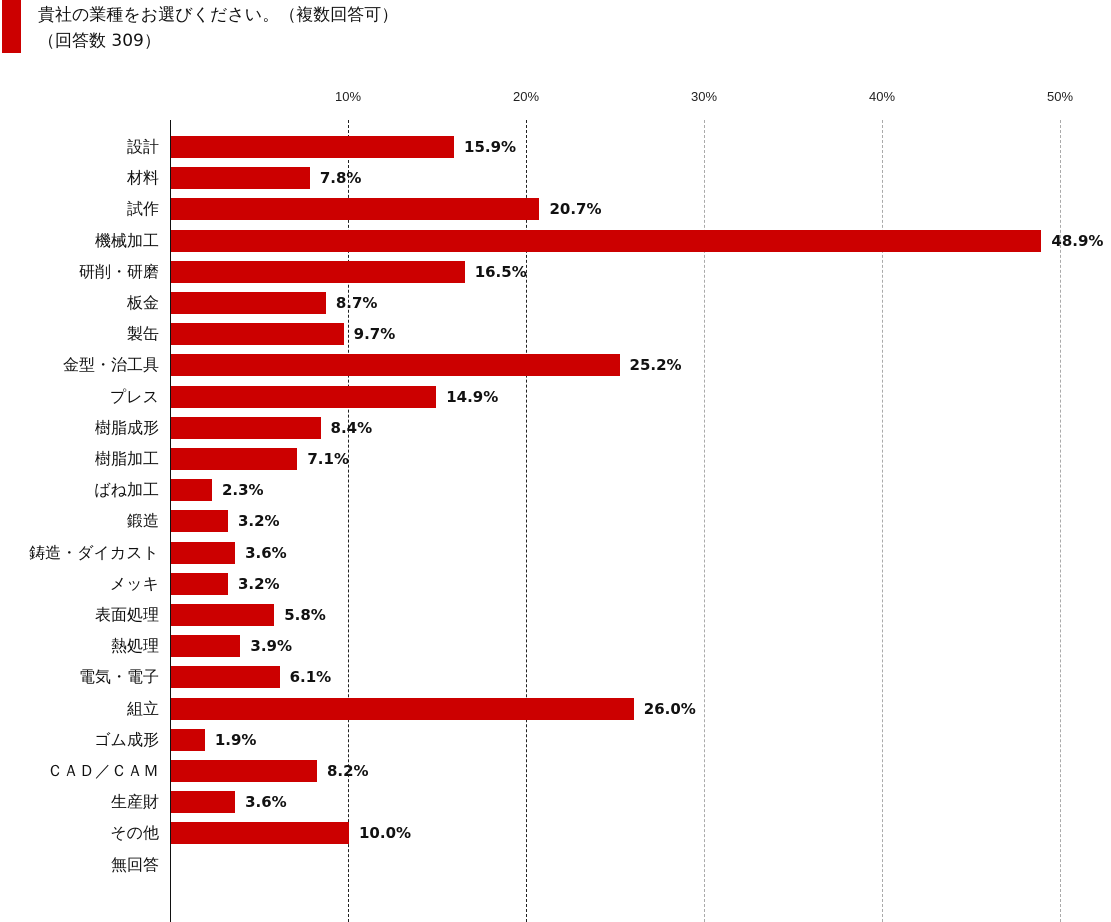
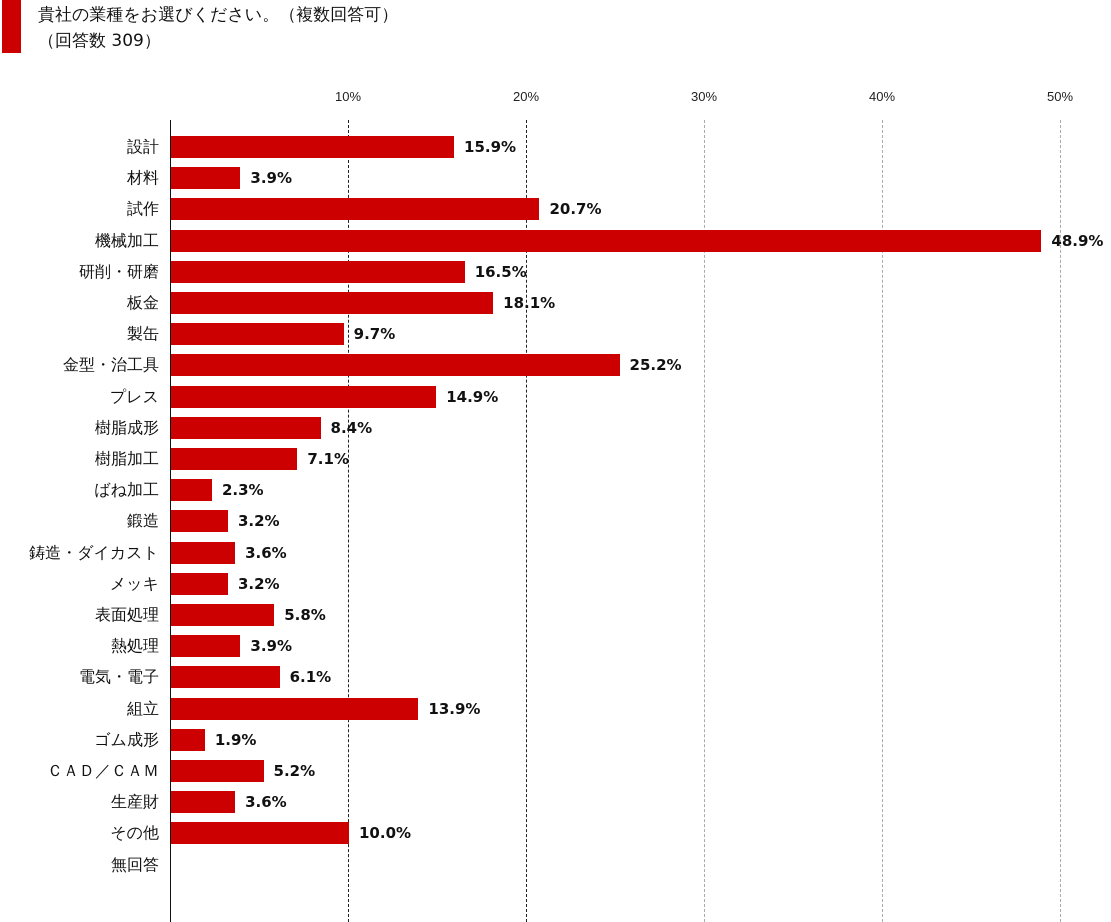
材料: 7.8% -> 3.9%
板金: 8.7% -> 18.1%
組立: 26.0% -> 13.9%
ＣＡＤ／ＣＡＭ: 8.2% -> 5.2%
